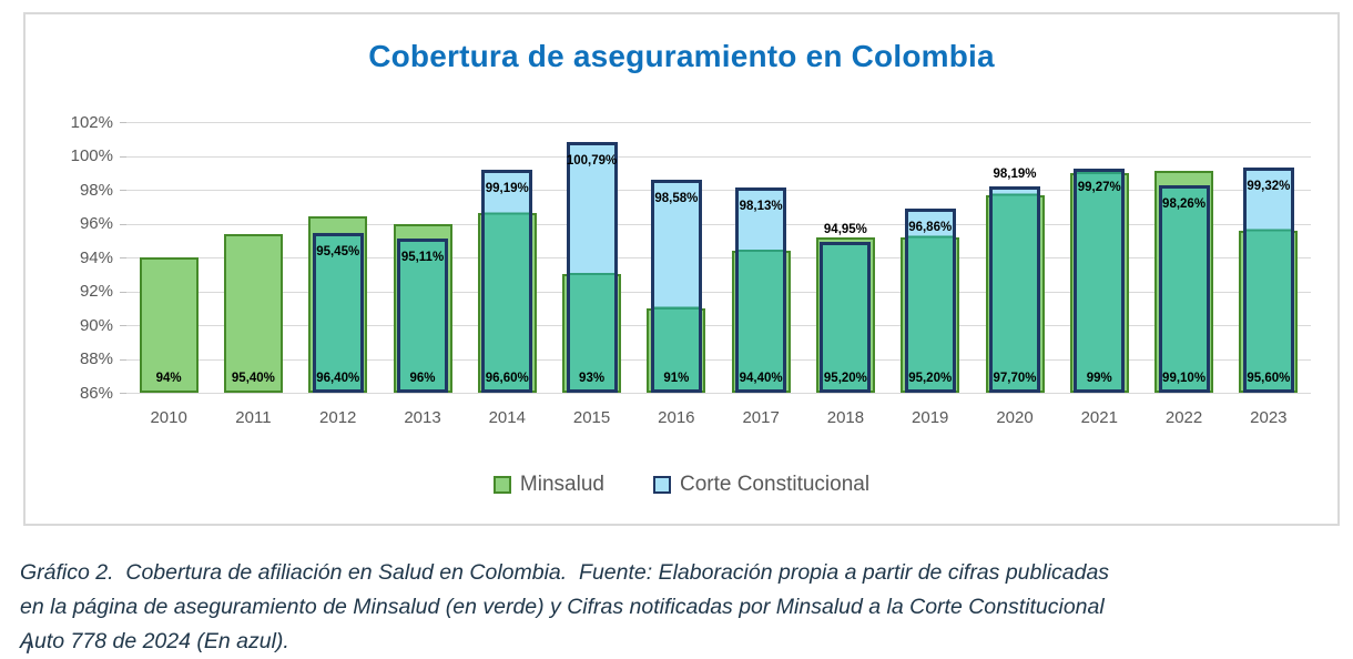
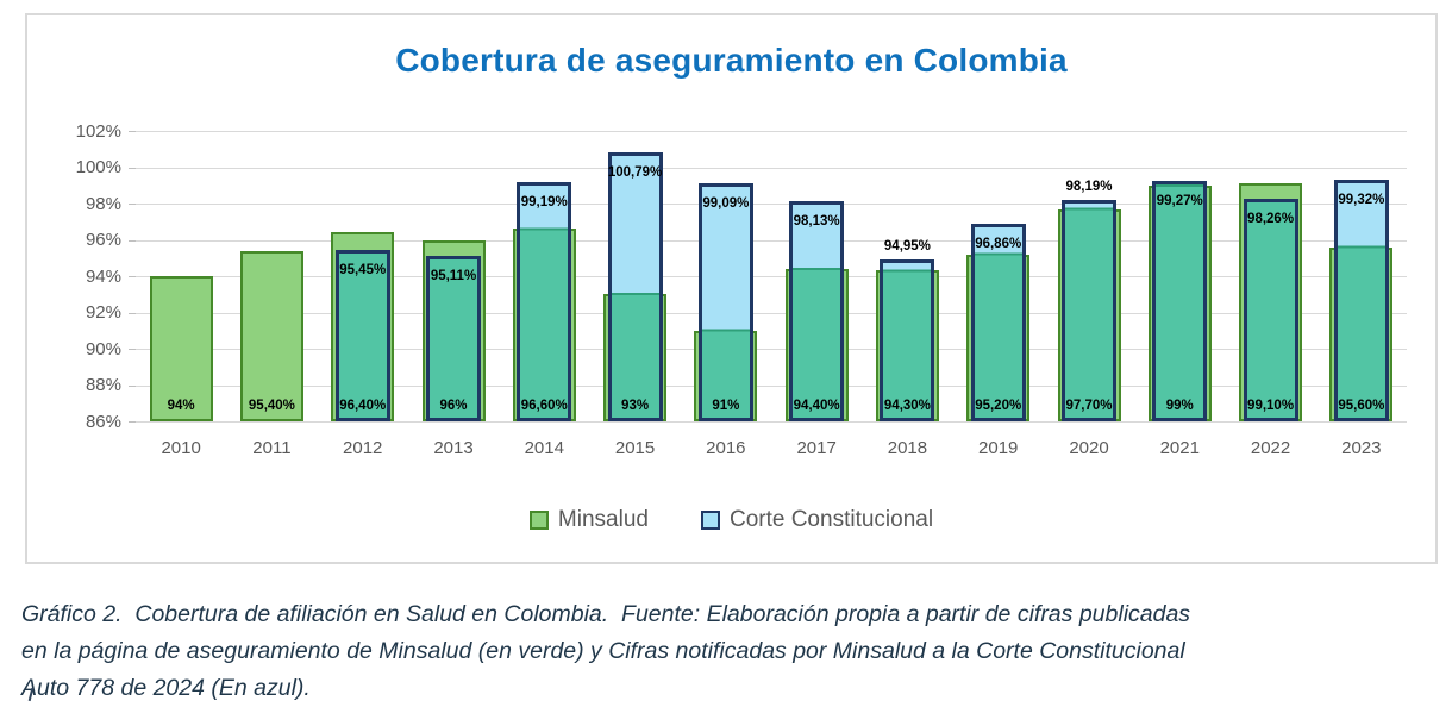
Corte Constitucional/2016: 98,58% -> 99,09%
Minsalud/2018: 95,20% -> 94,30%
